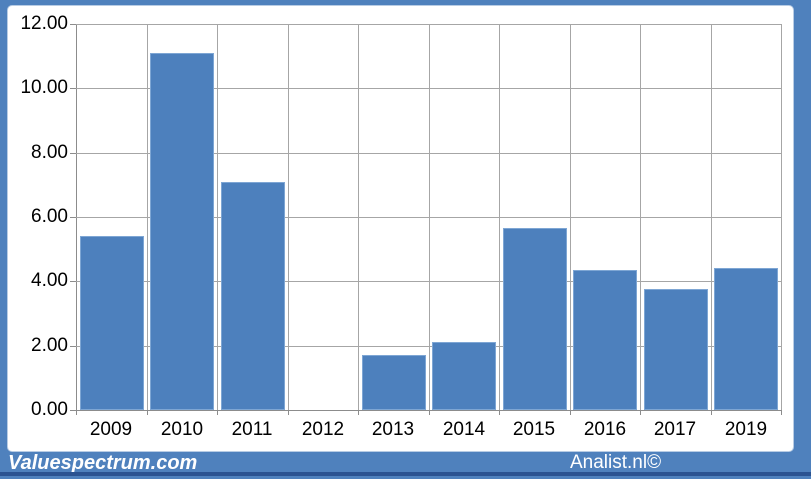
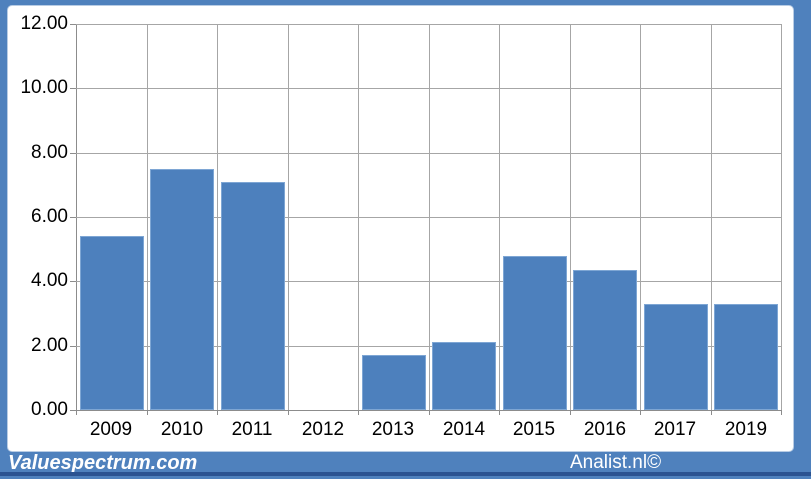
2010: 11.1 -> 7.5
2015: 5.7 -> 4.8
2017: 3.8 -> 3.3
2019: 4.4 -> 3.3
